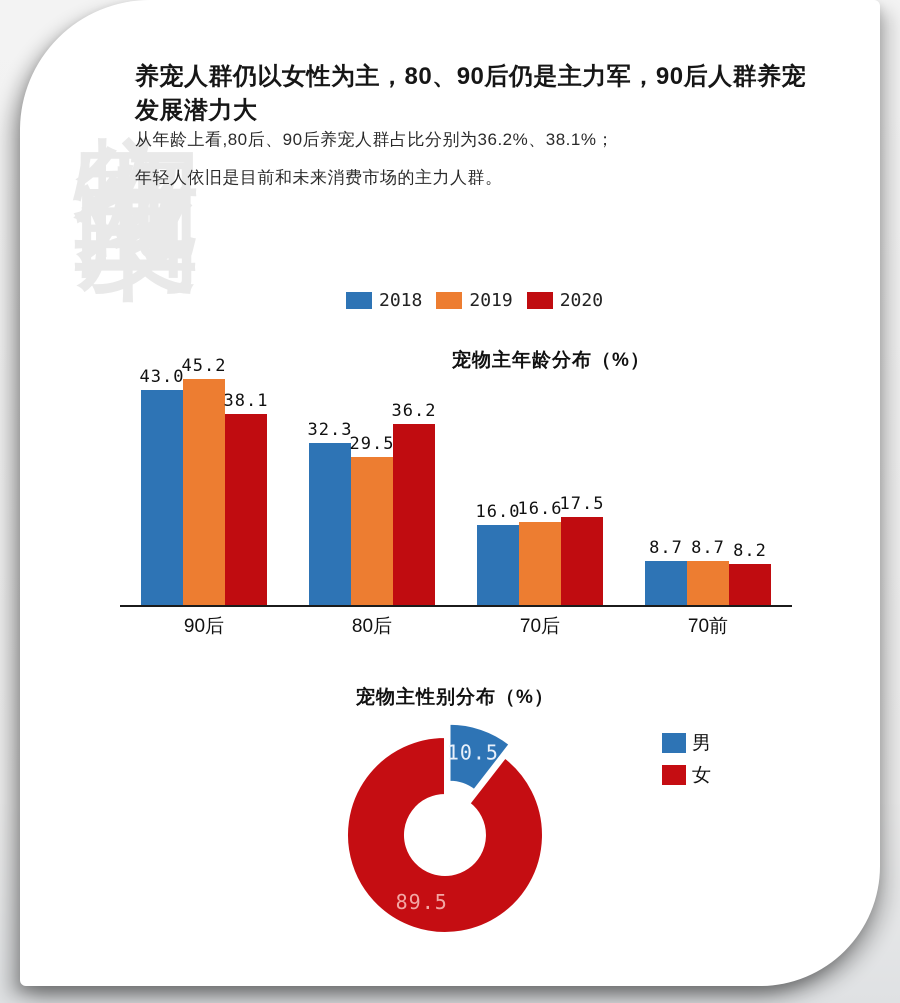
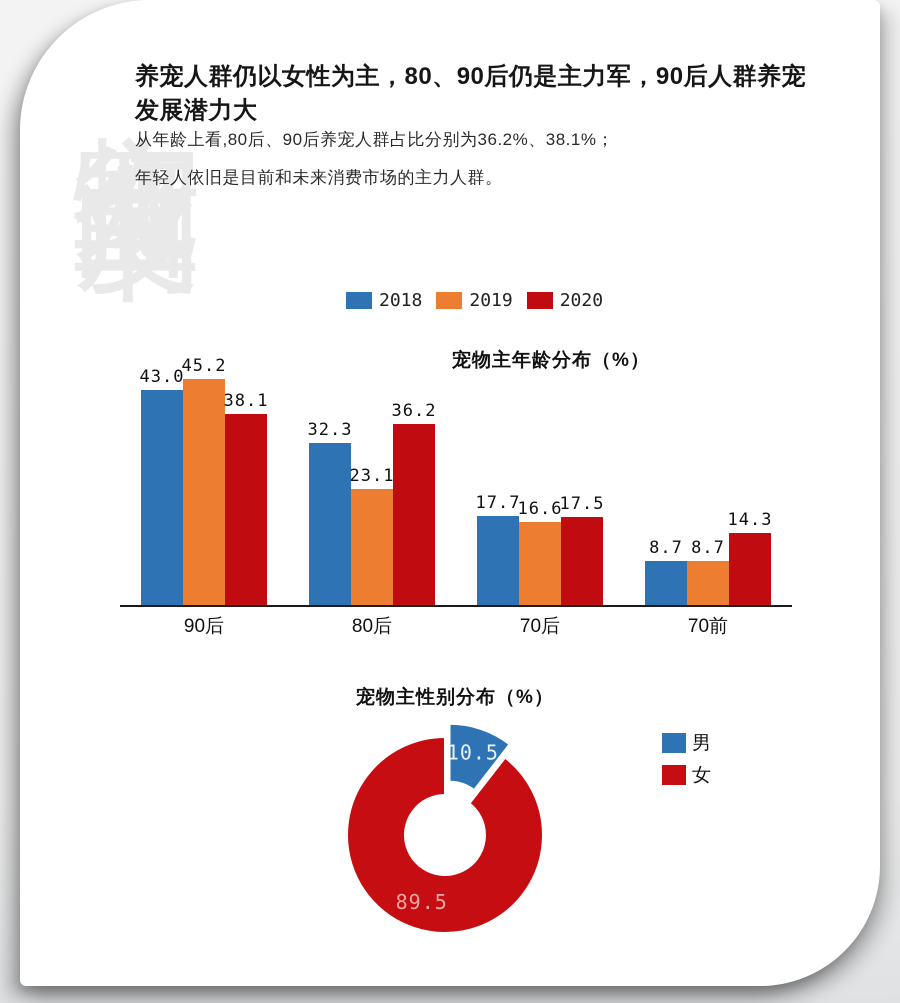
宠物主年龄分布（%）/2019/80后: 29.5 -> 23.1
宠物主年龄分布（%）/2018/70后: 16.0 -> 17.7
宠物主年龄分布（%）/2020/70前: 8.2 -> 14.3
